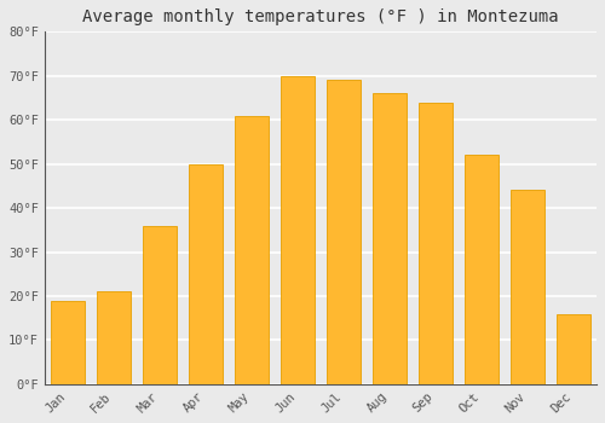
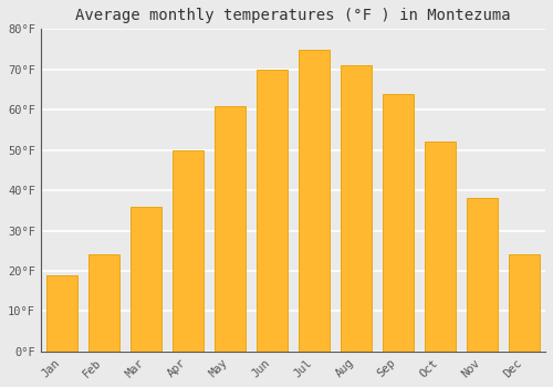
Feb: 21°F -> 24°F
Jul: 69°F -> 75°F
Aug: 66°F -> 71°F
Nov: 44°F -> 38°F
Dec: 16°F -> 24°F
